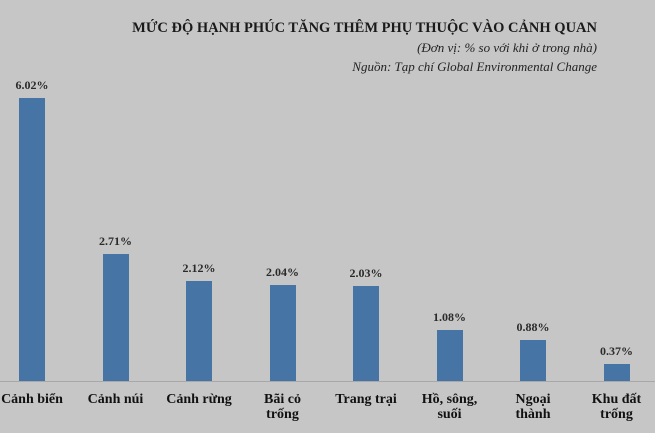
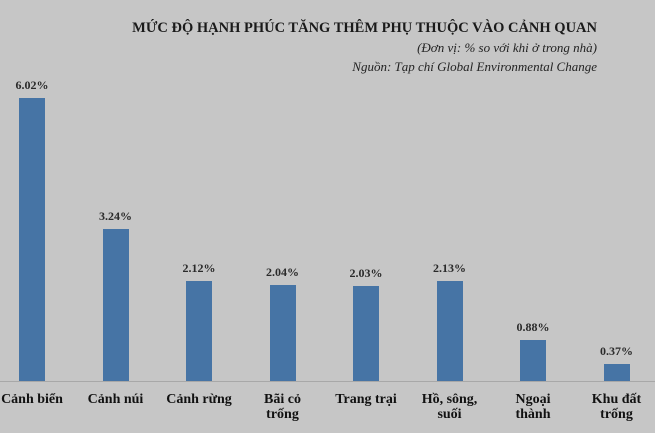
Cảnh núi: 2.71% -> 3.24%
Hồ, sông, suối: 1.08% -> 2.13%
